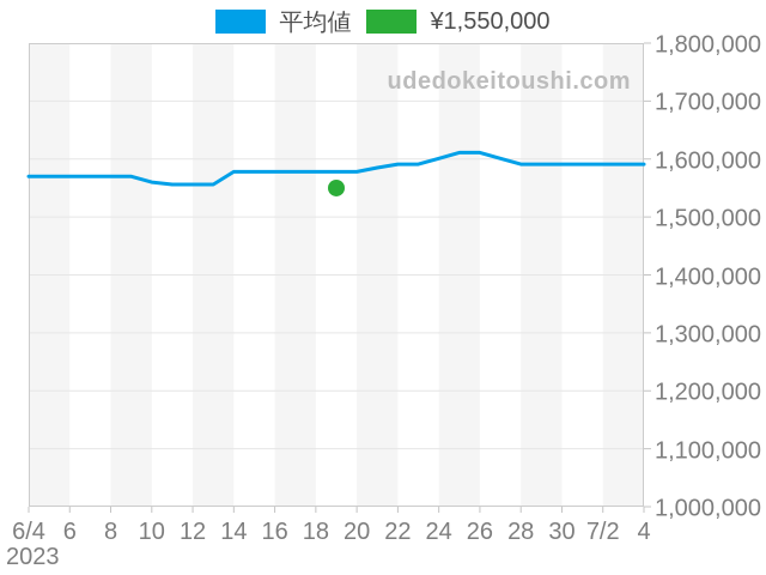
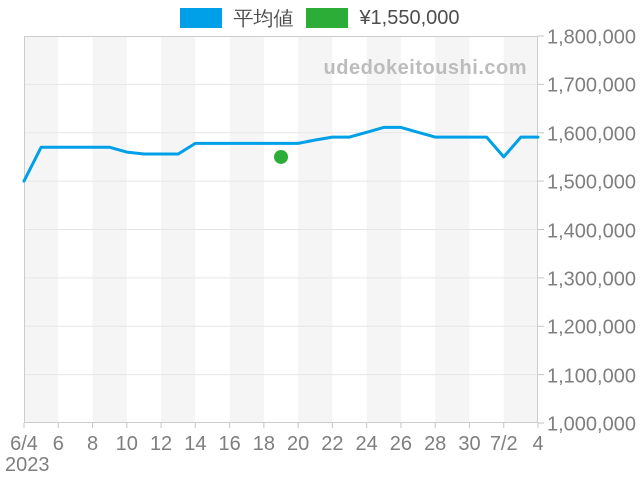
6/4: 1570000 -> 1500000
7/2: 1590000 -> 1550000
